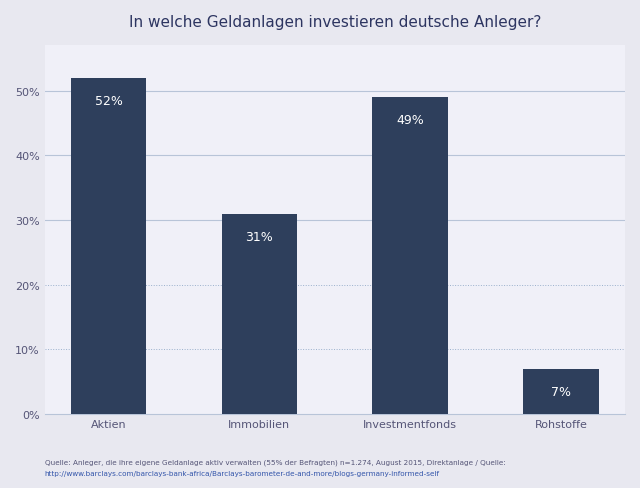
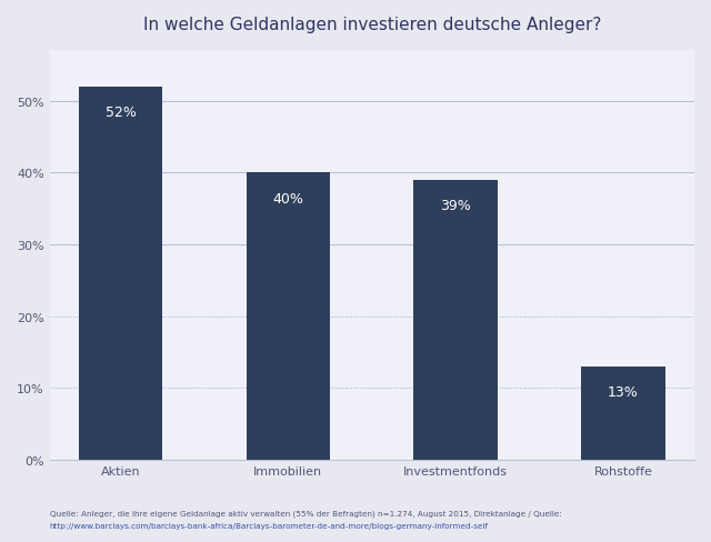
Immobilien: 31% -> 40%
Investmentfonds: 49% -> 39%
Rohstoffe: 7% -> 13%
